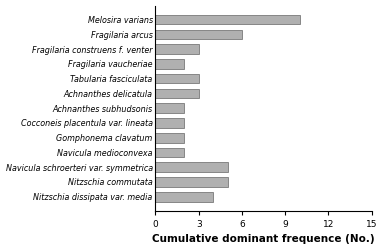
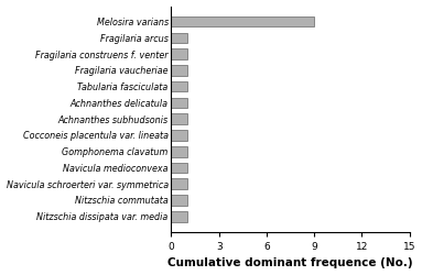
Melosira varians: 10 -> 9
Fragilaria arcus: 6 -> 1
Fragilaria construens f. venter: 3 -> 1
Fragilaria vaucheriae: 2 -> 1
Tabularia fasciculata: 3 -> 1
Achnanthes delicatula: 3 -> 1
Achnanthes subhudsonis: 2 -> 1
Cocconeis placentula var. lineata: 2 -> 1
Gomphonema clavatum: 2 -> 1
Navicula medioconvexa: 2 -> 1
Navicula schroerteri var. symmetrica: 5 -> 1
Nitzschia commutata: 5 -> 1
Nitzschia dissipata var. media: 4 -> 1
